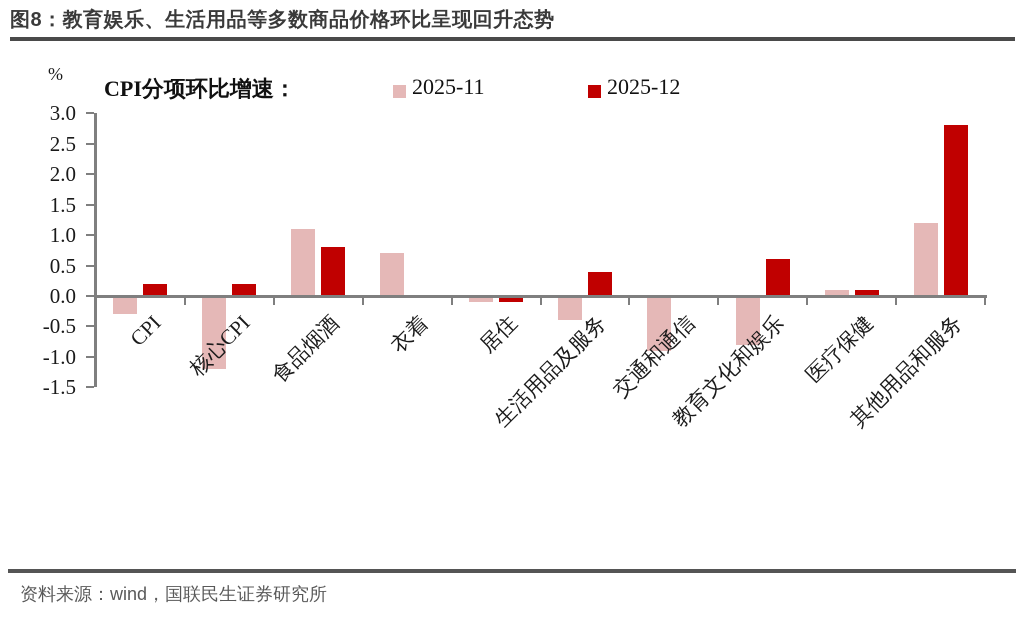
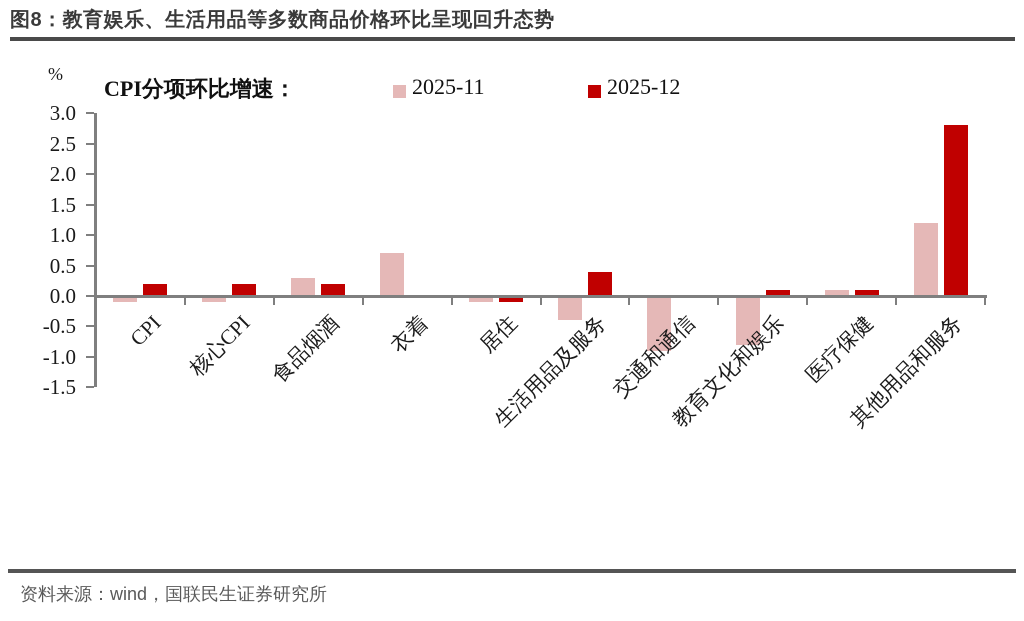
2025-11/CPI: -0.3 -> -0.1
2025-11/核心CPI: -1.2 -> -0.1
2025-11/食品烟酒: 1.1 -> 0.3
2025-12/食品烟酒: 0.8 -> 0.2
2025-12/教育文化和娱乐: 0.6 -> 0.1
